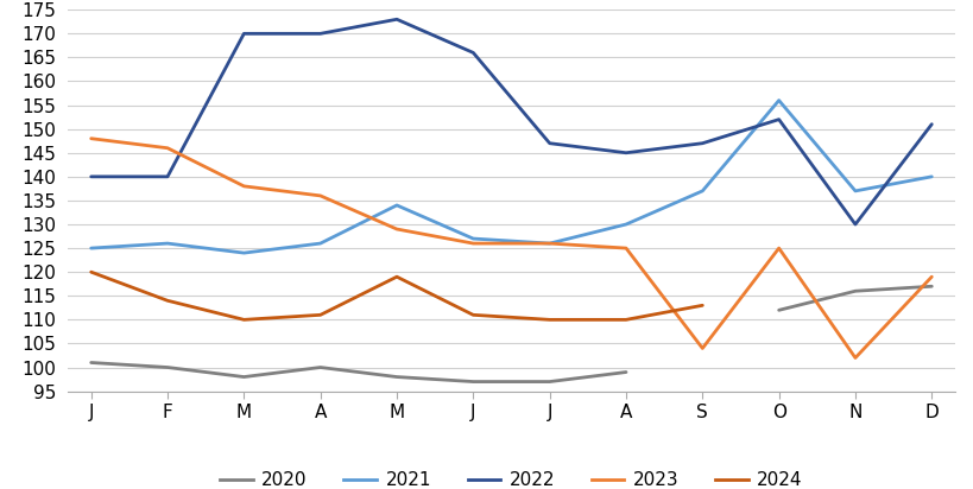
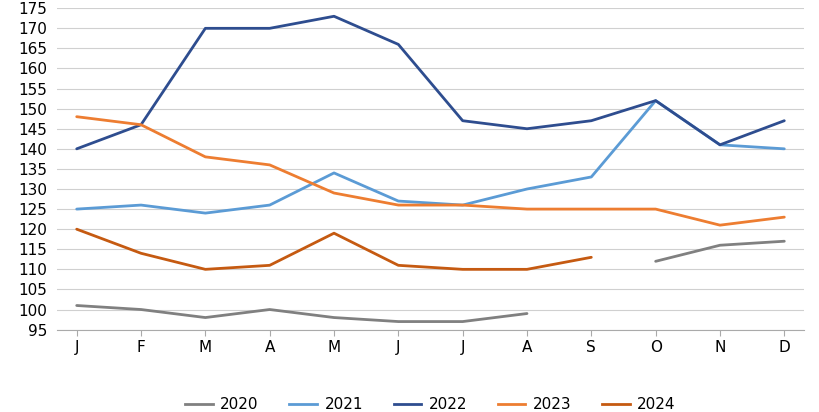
2022/F: 140 -> 146
2021/S: 137 -> 133
2023/S: 104 -> 125
2021/O: 156 -> 152
2021/N: 137 -> 141
2022/N: 130 -> 141
2023/N: 102 -> 121
2022/D: 151 -> 147
2023/D: 119 -> 123
